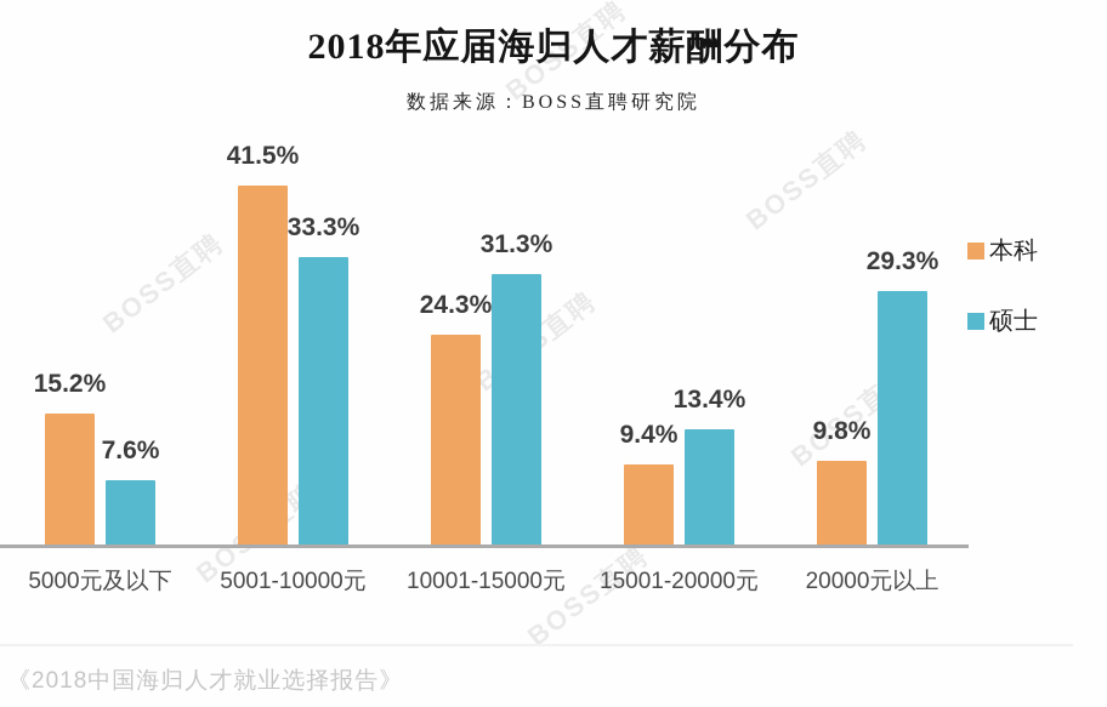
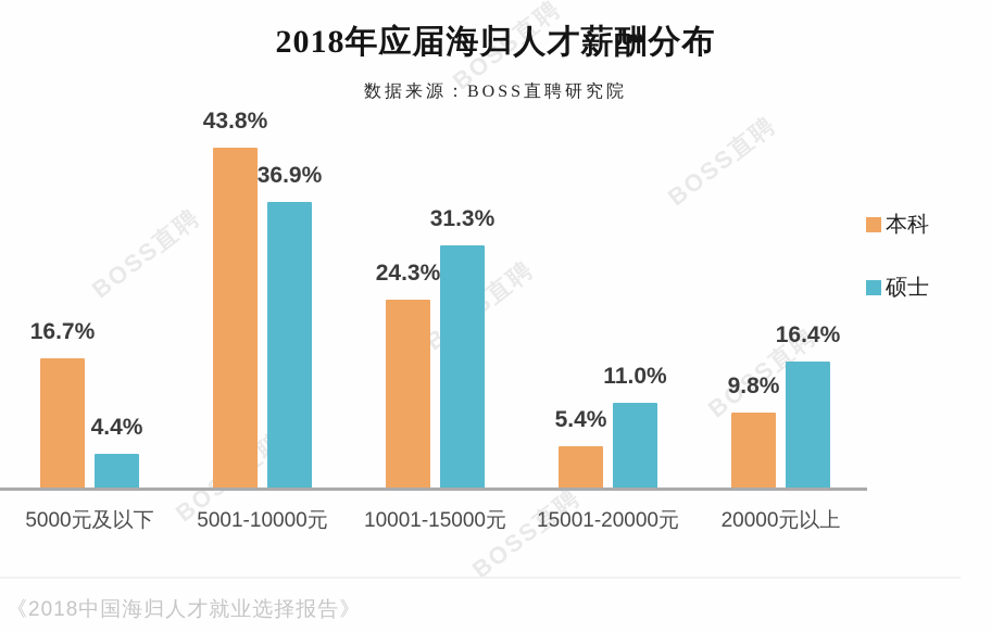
本科/5000元及以下: 15.2% -> 16.7%
硕士/5000元及以下: 7.6% -> 4.4%
本科/5001-10000元: 41.5% -> 43.8%
硕士/5001-10000元: 33.3% -> 36.9%
本科/15001-20000元: 9.4% -> 5.4%
硕士/15001-20000元: 13.4% -> 11.0%
硕士/20000元以上: 29.3% -> 16.4%
